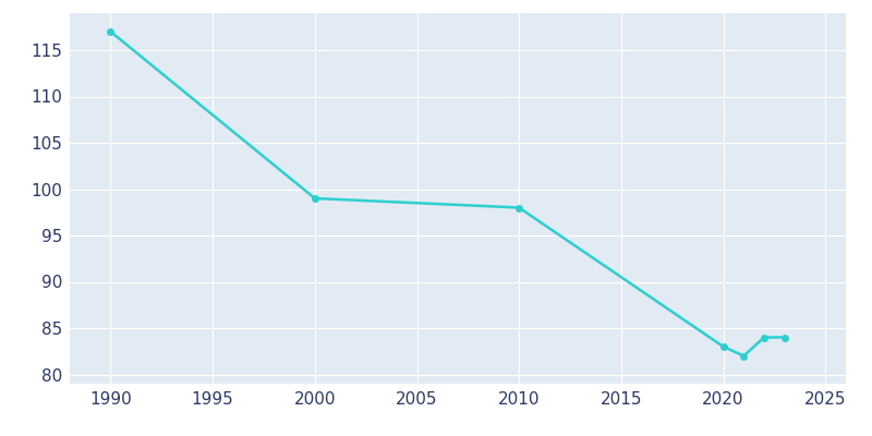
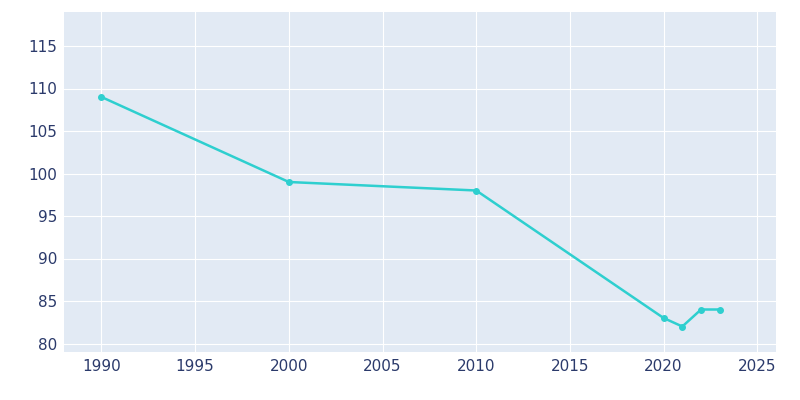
1990: 117 -> 109
